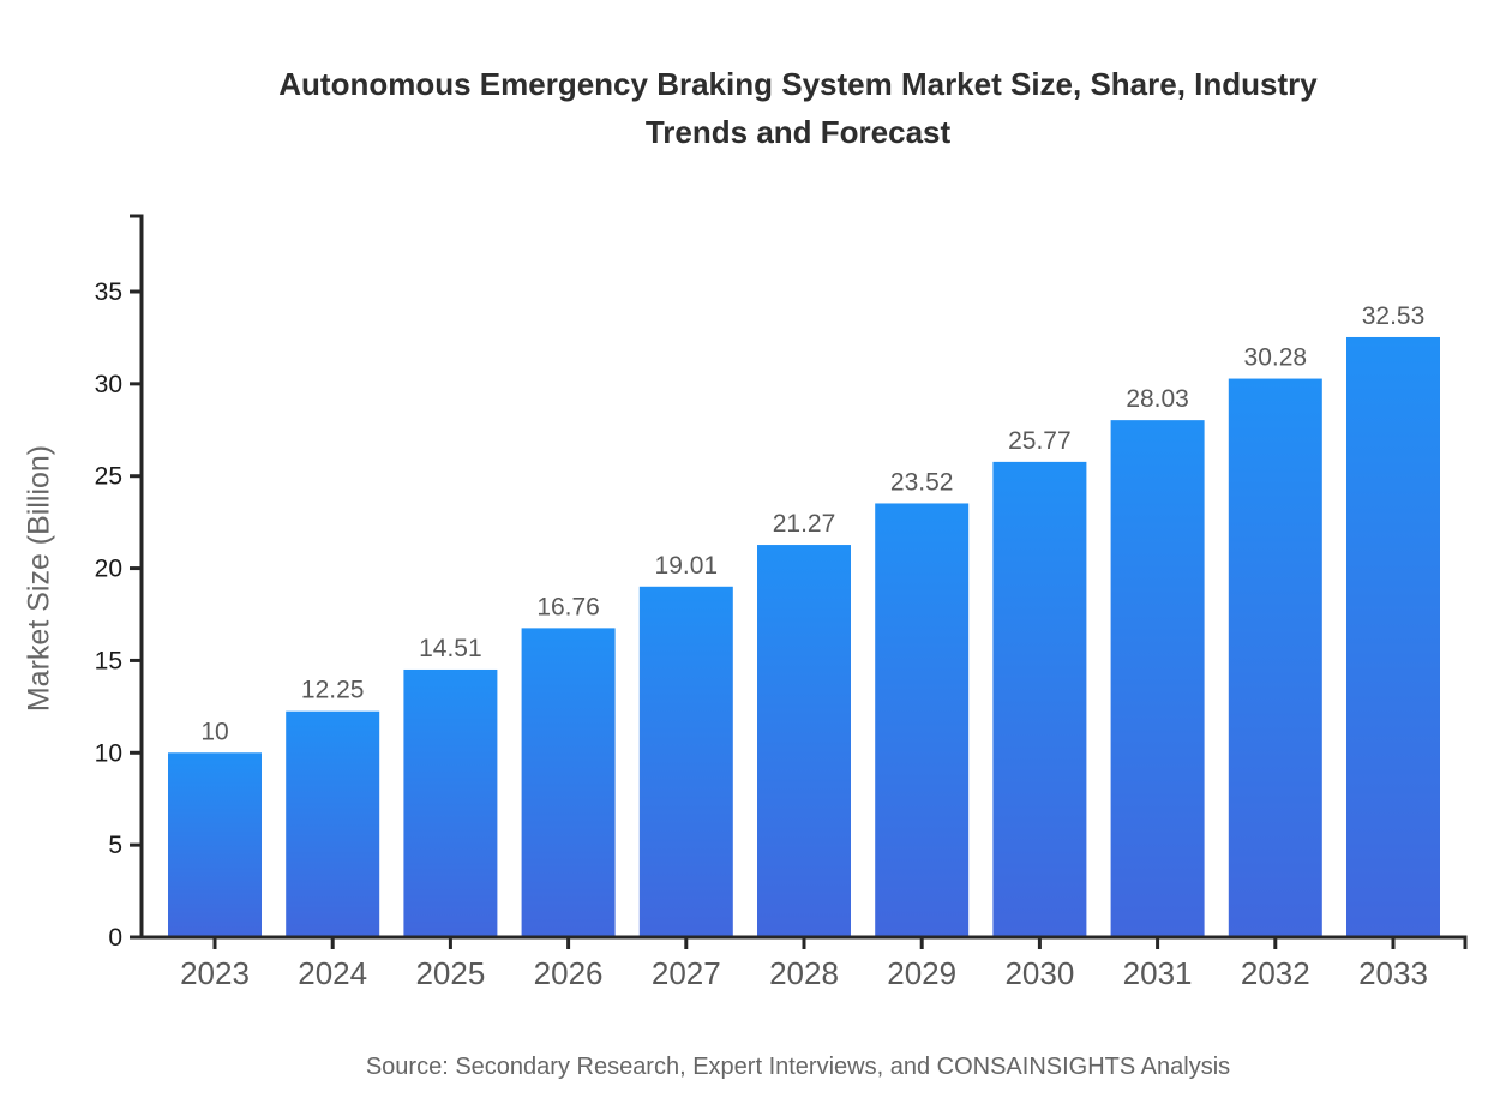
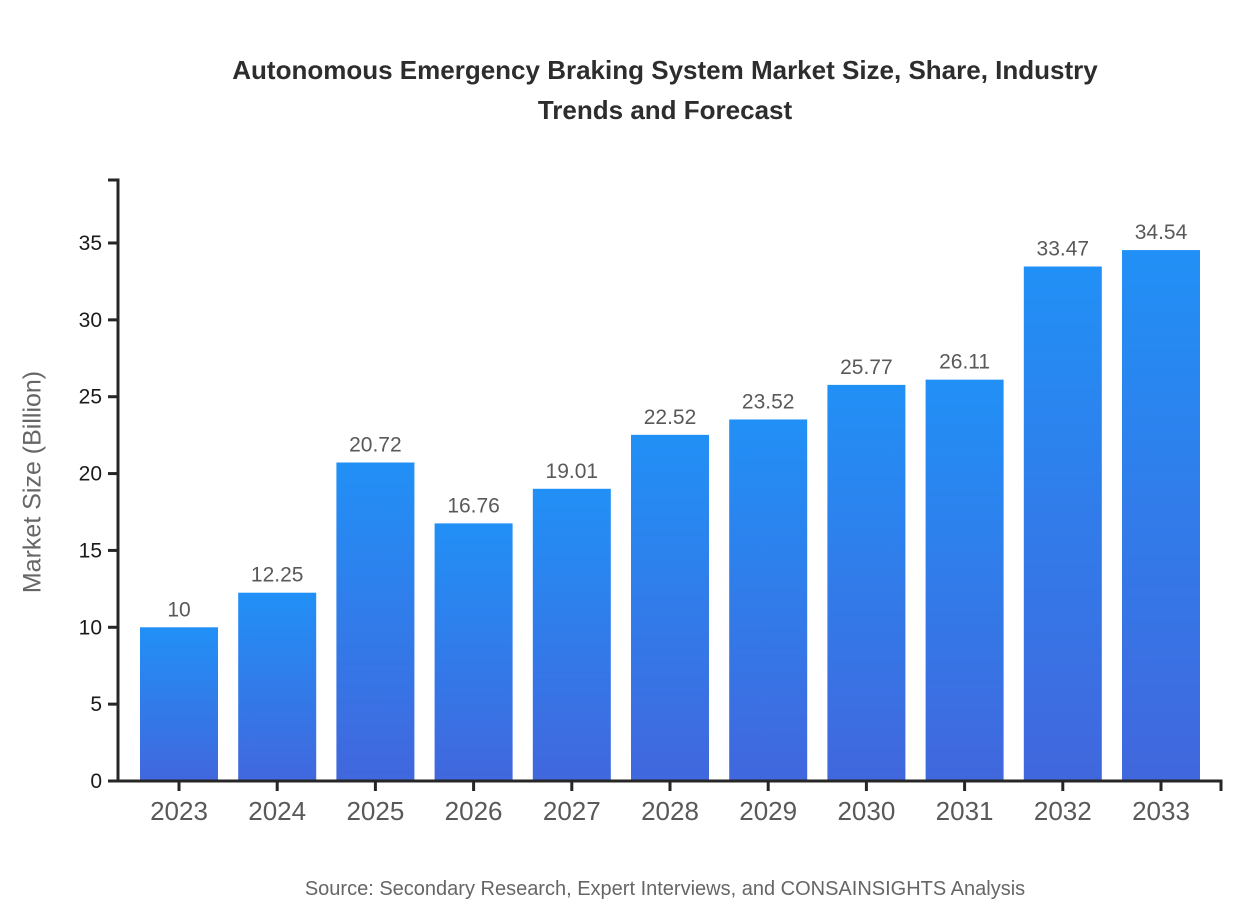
2025: 14.51 -> 20.72
2028: 21.27 -> 22.52
2031: 28.03 -> 26.11
2032: 30.28 -> 33.47
2033: 32.53 -> 34.54
